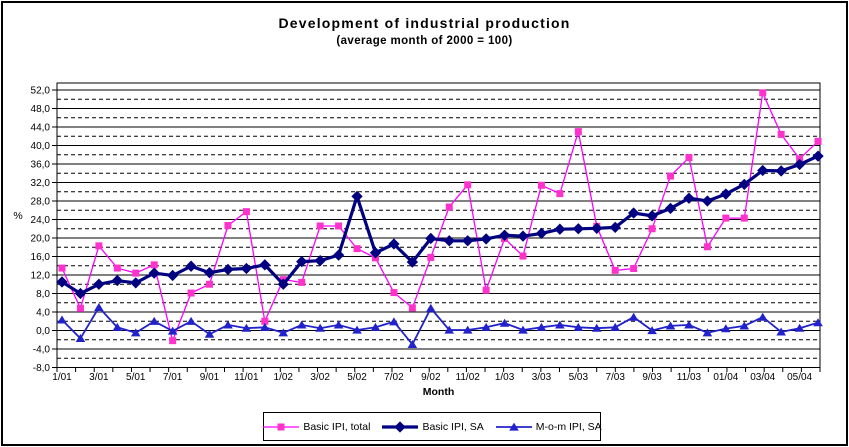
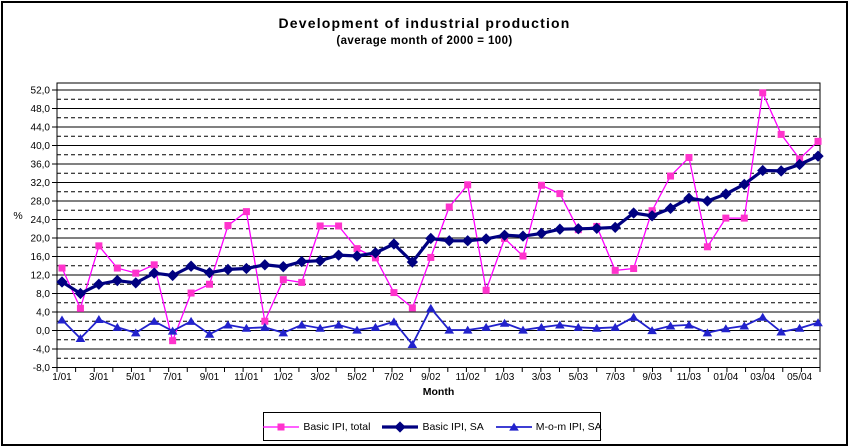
M-o-m IPI, SA/3/01: 5 -> 2
Basic IPI, SA/1/02: 10 -> 14
Basic IPI, SA/5/02: 29 -> 16
Basic IPI, total/5/03: 43 -> 22
Basic IPI, total/9/03: 22 -> 26
